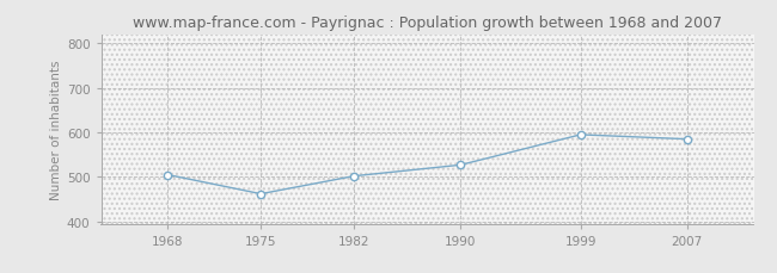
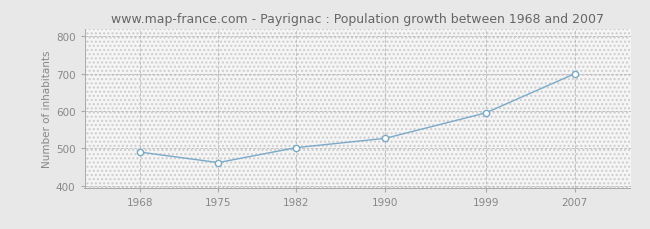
1968: 505 -> 490
2007: 585 -> 700
